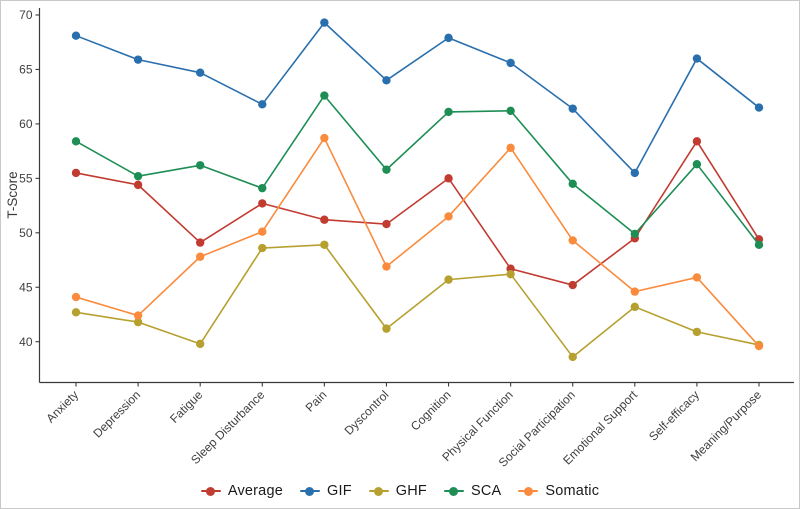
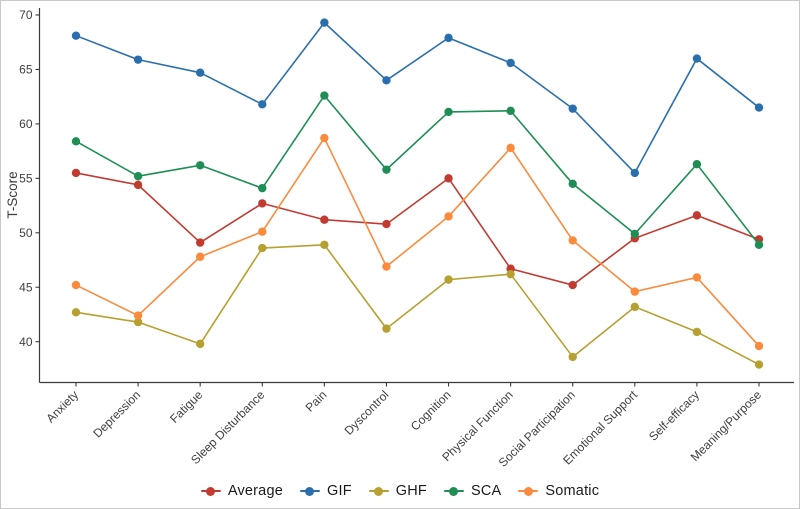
Somatic/Anxiety: 44.1 -> 45.2
Average/Self-efficacy: 58.4 -> 51.6
GHF/Meaning/Purpose: 39.7 -> 37.9
